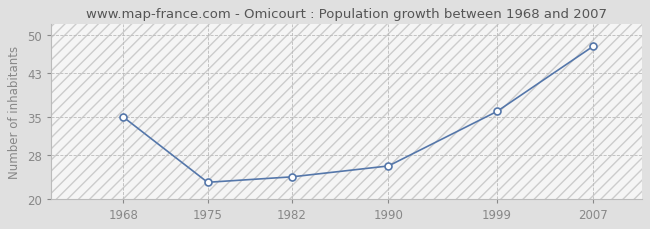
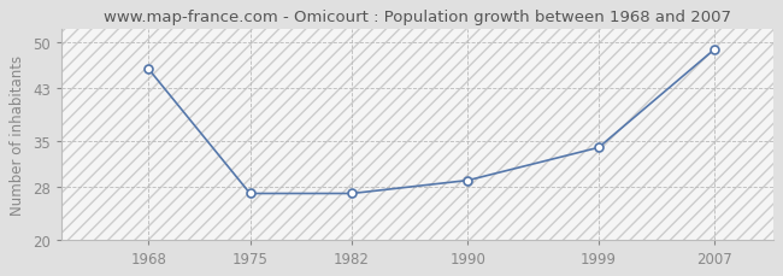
1968: 35 -> 46
1975: 23 -> 27
1982: 24 -> 27
1990: 26 -> 29
1999: 36 -> 34
2007: 48 -> 49
